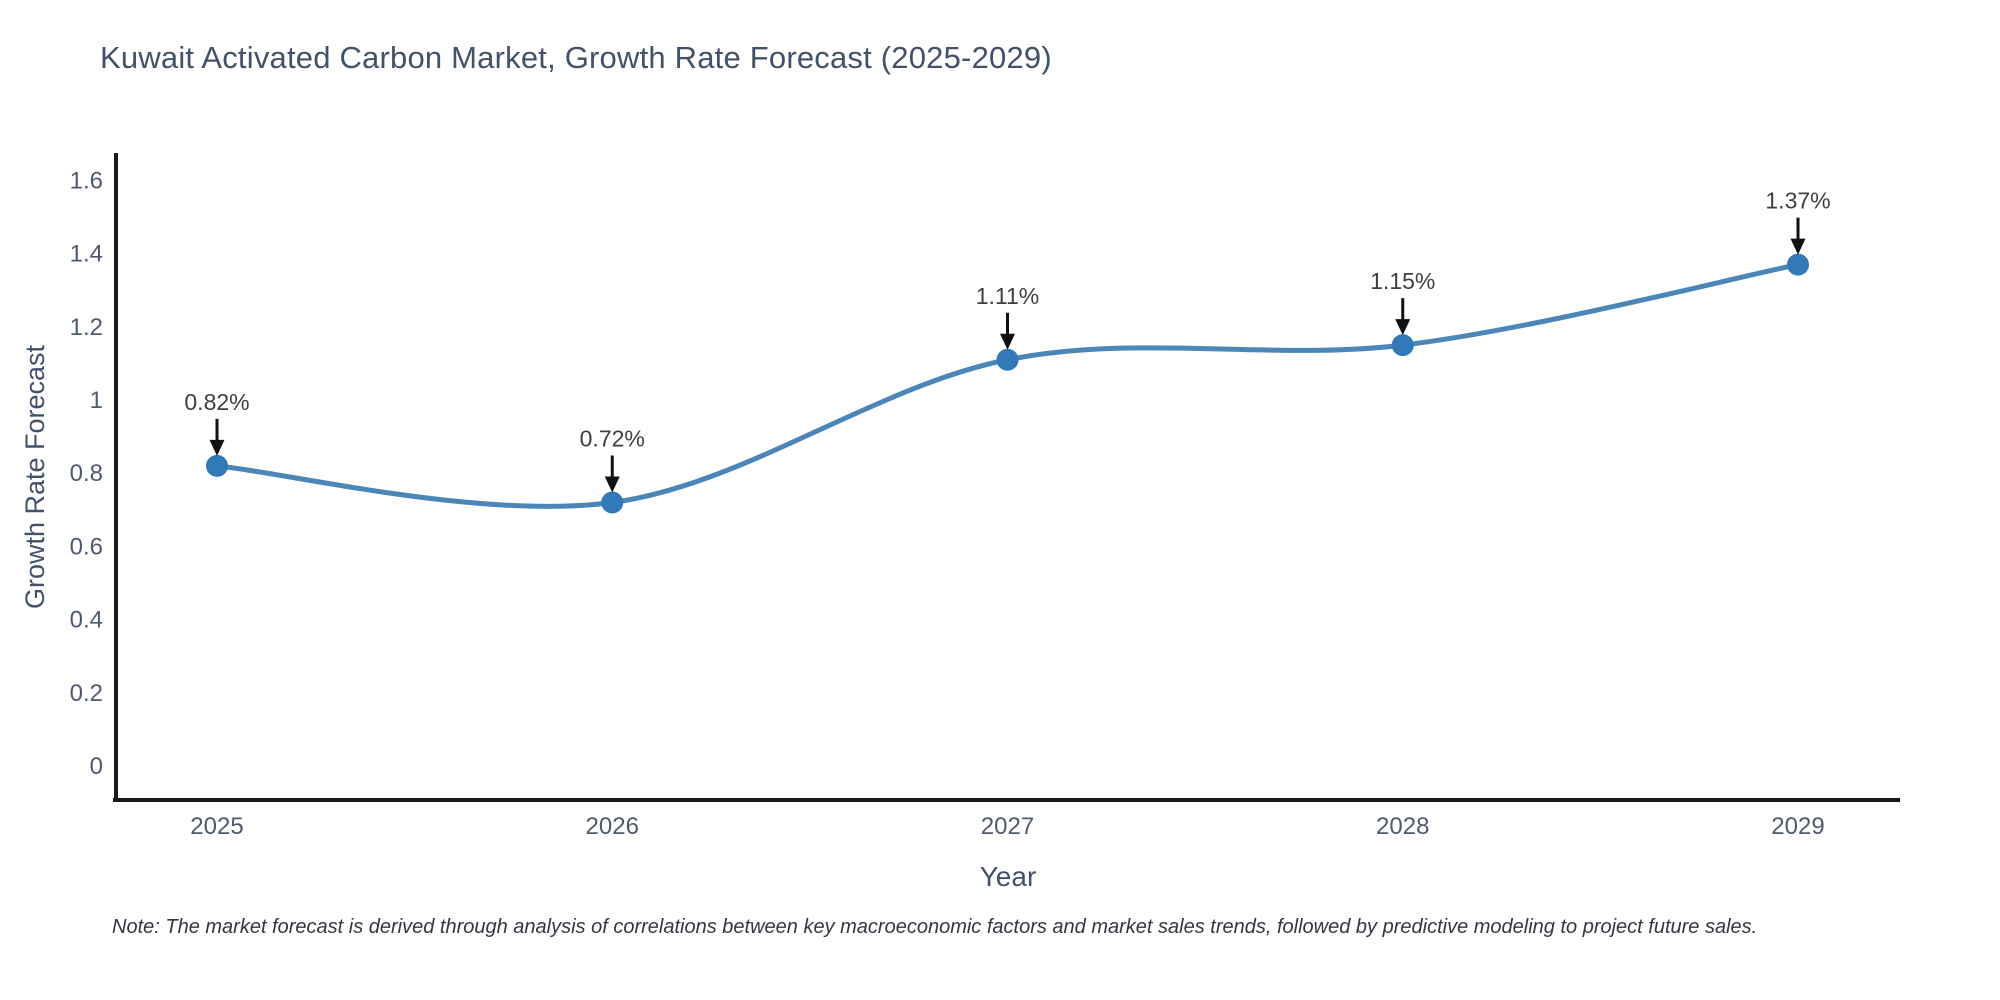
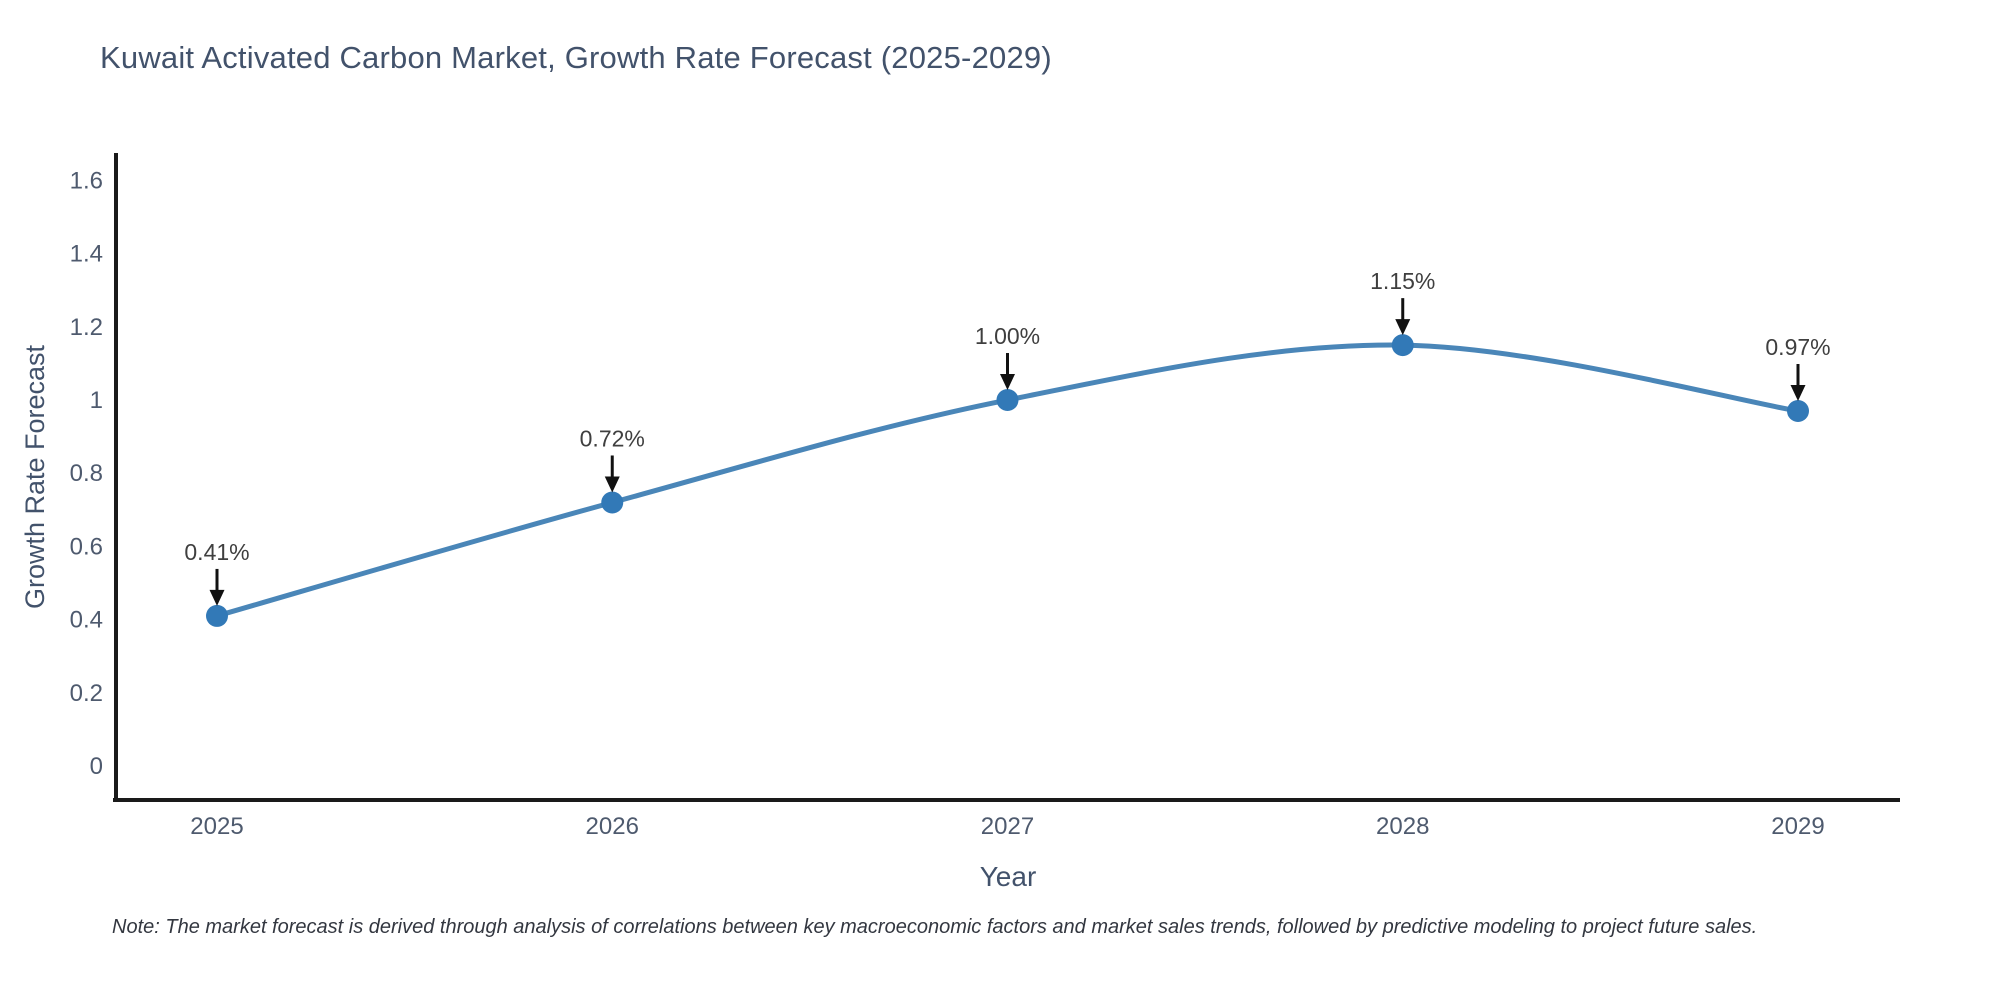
2025: 0.82% -> 0.41%
2027: 1.11% -> 1.00%
2029: 1.37% -> 0.97%
